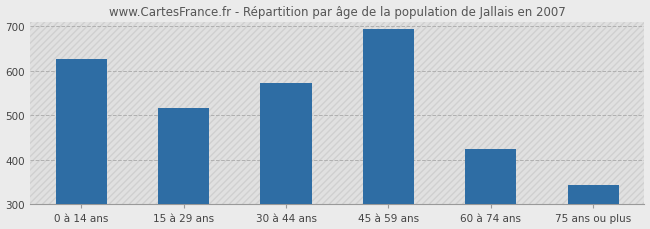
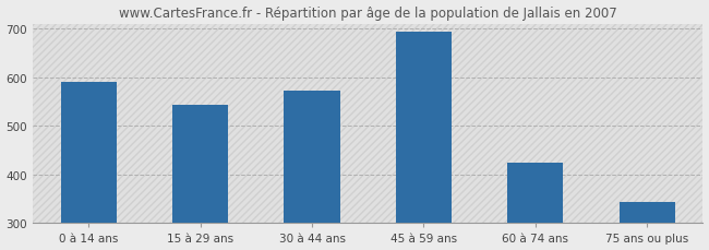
0 à 14 ans: 625 -> 591
15 à 29 ans: 515 -> 544
